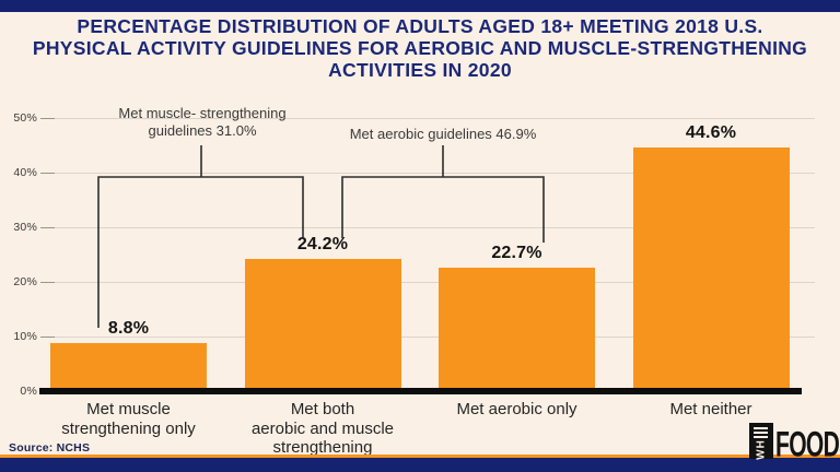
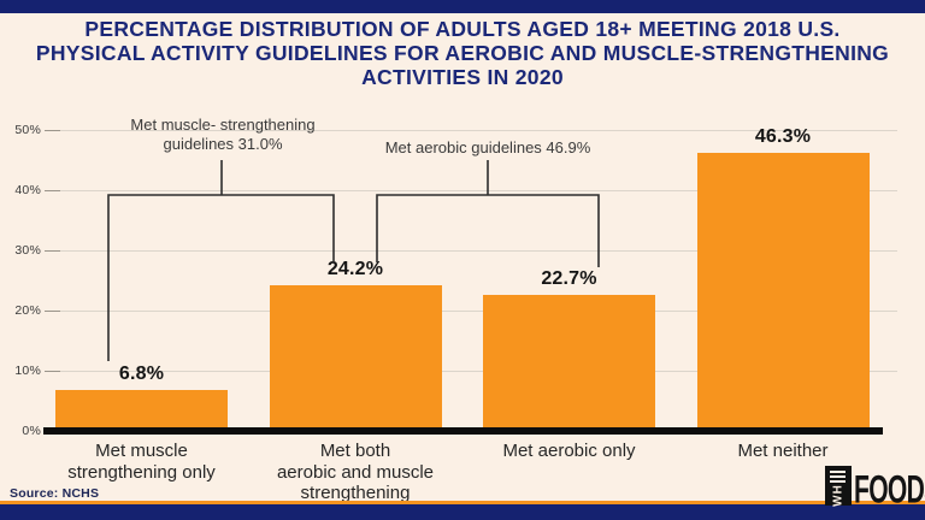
Met muscle strengthening only: 8.8% -> 6.8%
Met neither: 44.6% -> 46.3%
